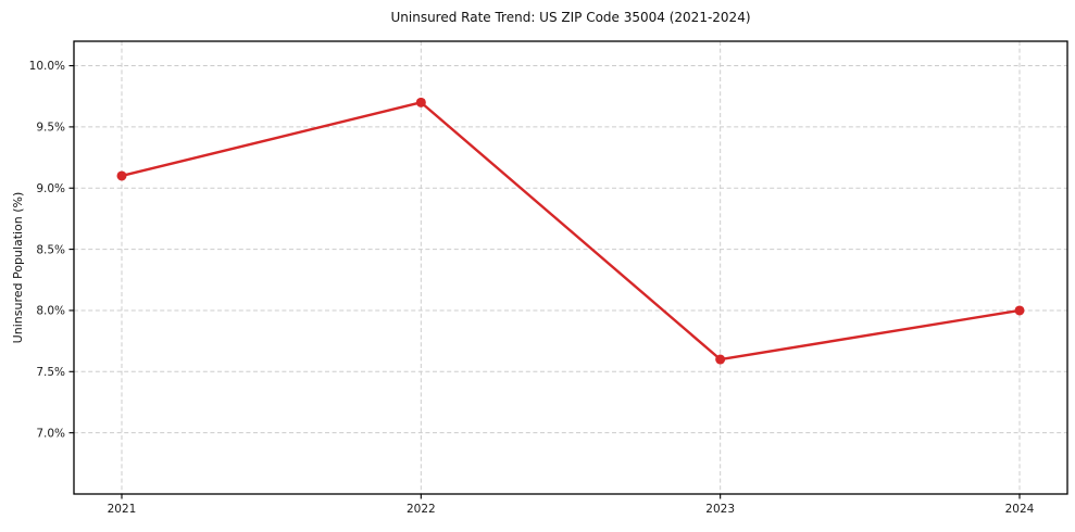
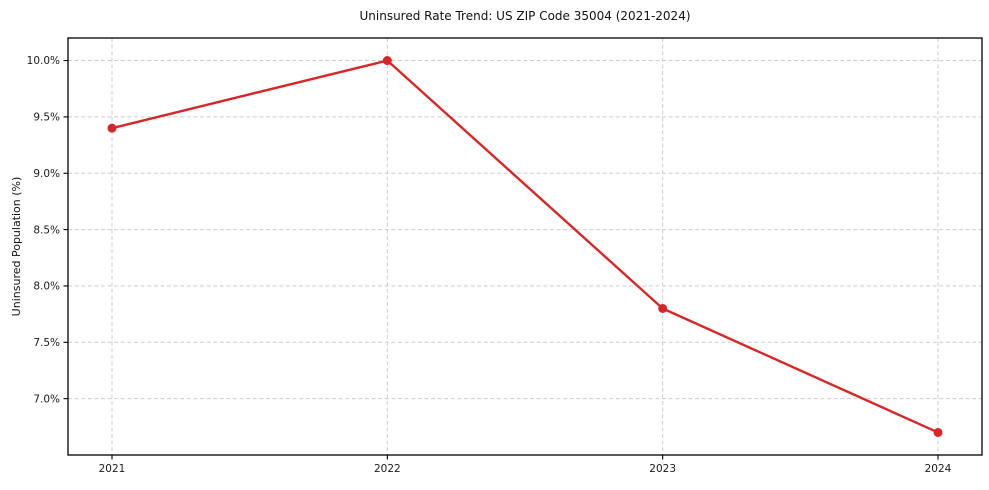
2021: 9.1% -> 9.4%
2022: 9.7% -> 10.0%
2023: 7.6% -> 7.8%
2024: 8.0% -> 6.7%
